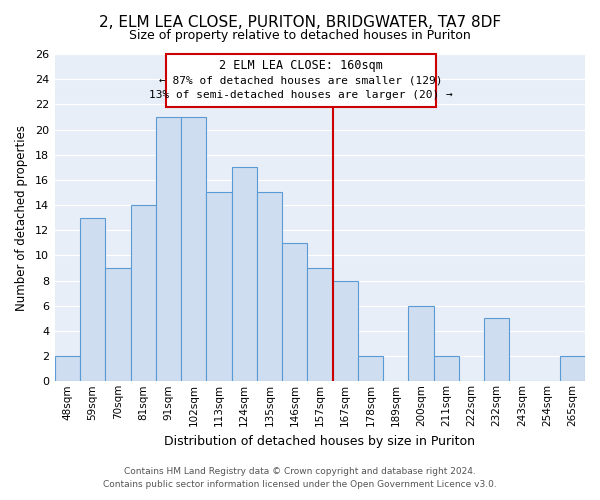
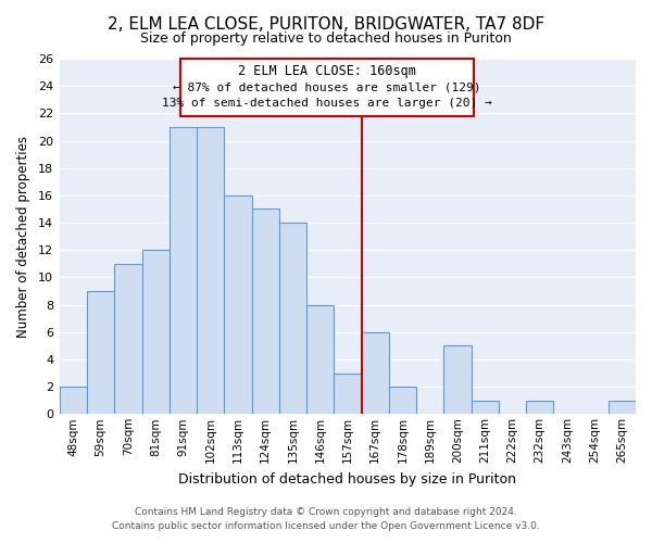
59sqm: 13 -> 9
70sqm: 9 -> 11
81sqm: 14 -> 12
113sqm: 15 -> 16
124sqm: 17 -> 15
135sqm: 15 -> 14
146sqm: 11 -> 8
157sqm: 9 -> 3
167sqm: 8 -> 6
200sqm: 6 -> 5
211sqm: 2 -> 1
232sqm: 5 -> 1
265sqm: 2 -> 1
